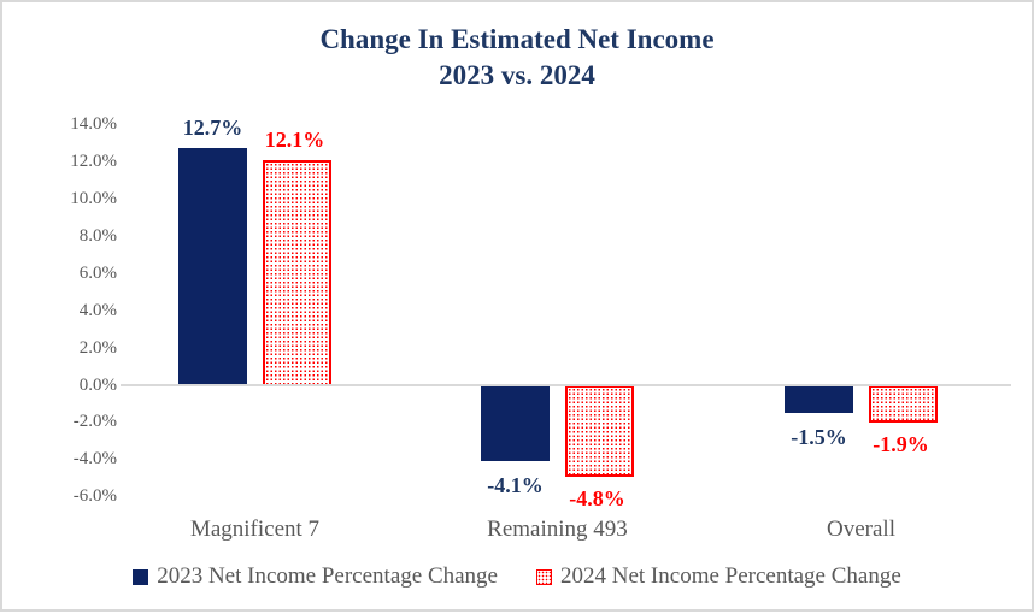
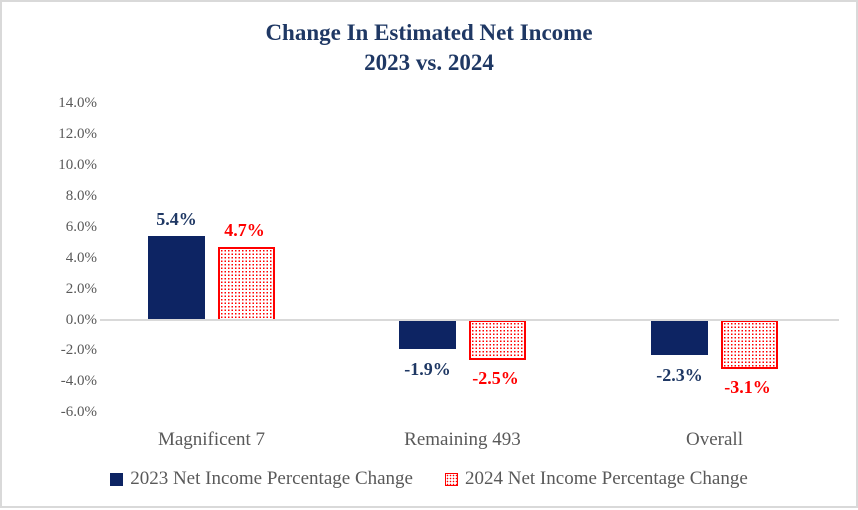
2023 Net Income Percentage Change/Magnificent 7: 12.7% -> 5.4%
2024 Net Income Percentage Change/Magnificent 7: 12.1% -> 4.7%
2023 Net Income Percentage Change/Remaining 493: -4.1% -> -1.9%
2024 Net Income Percentage Change/Remaining 493: -4.8% -> -2.5%
2023 Net Income Percentage Change/Overall: -1.5% -> -2.3%
2024 Net Income Percentage Change/Overall: -1.9% -> -3.1%
